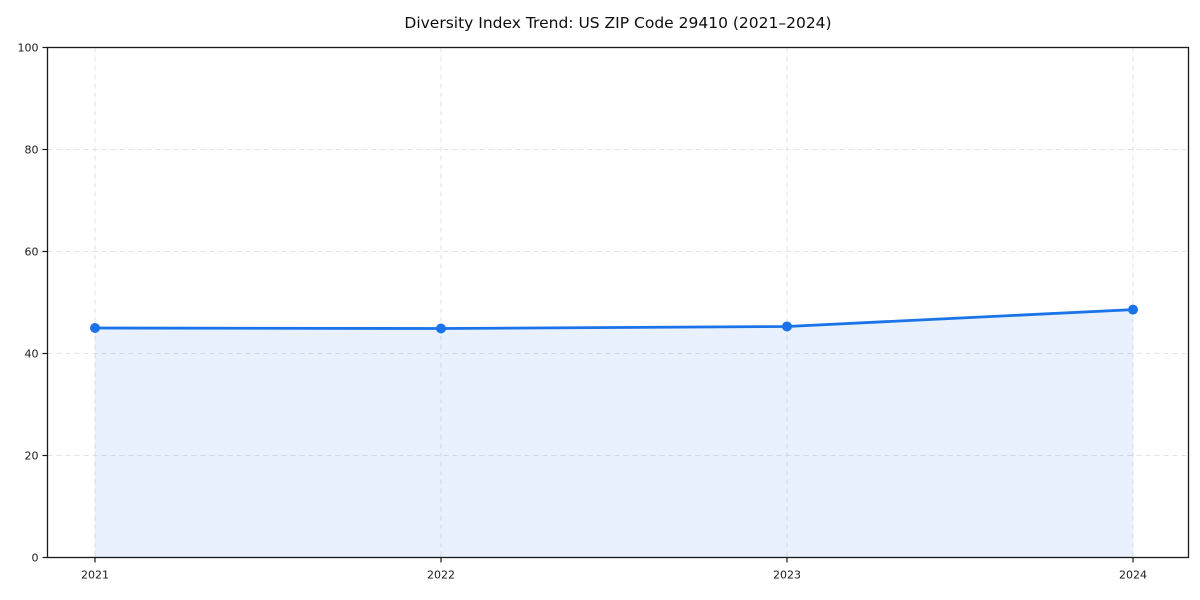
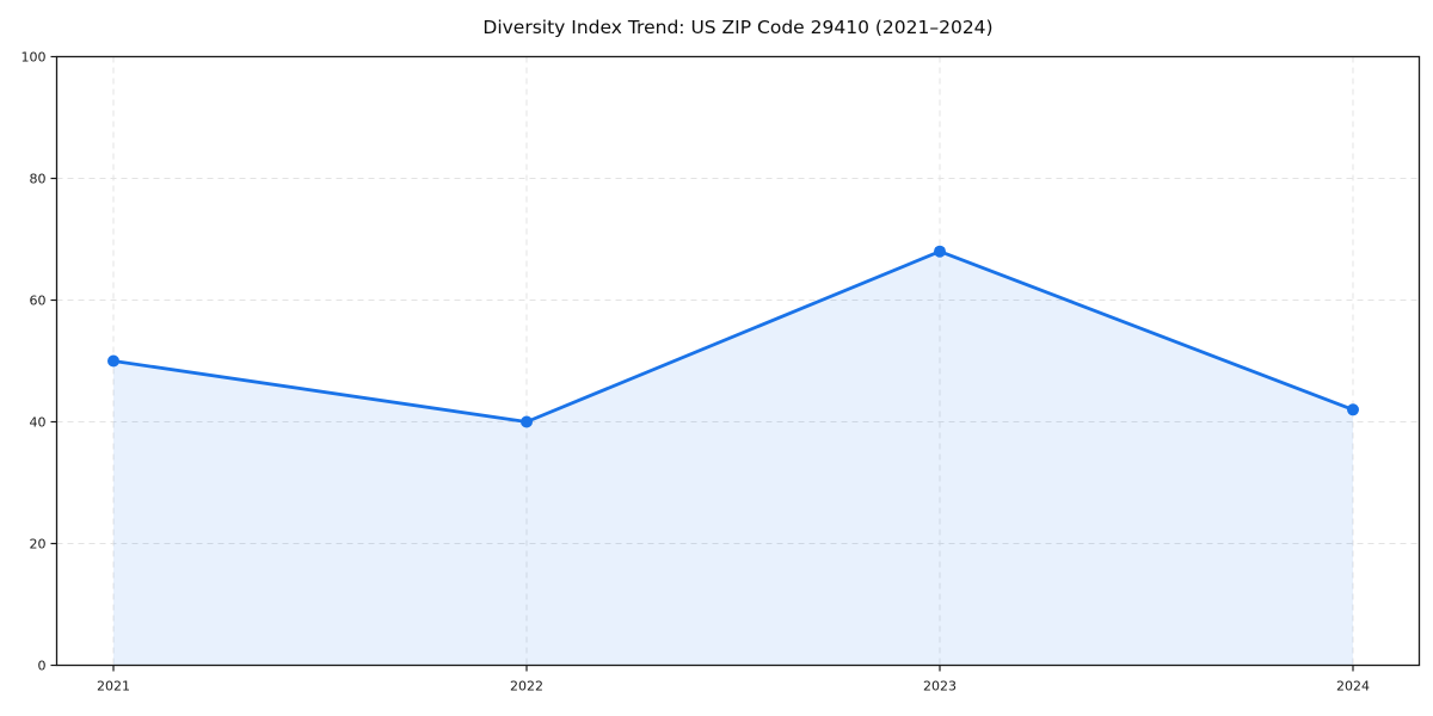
2021: 45 -> 50
2022: 45 -> 40
2023: 45 -> 68
2024: 49 -> 42
